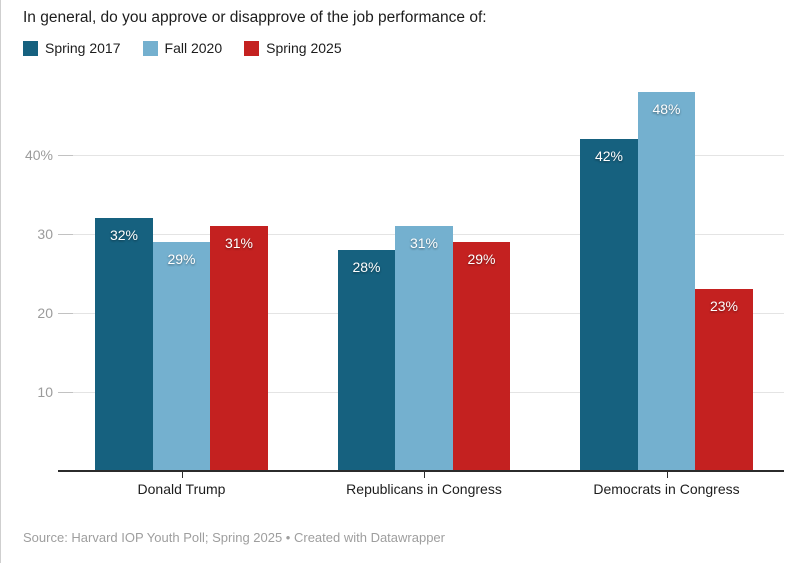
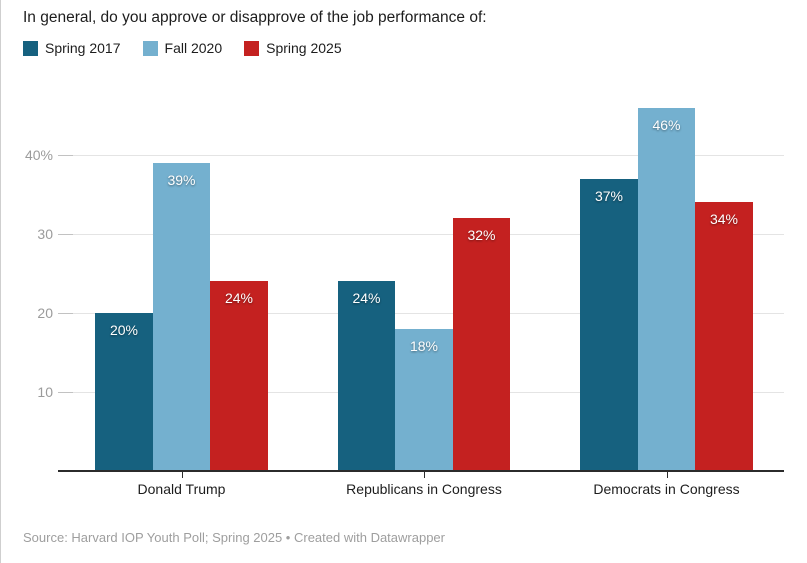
Spring 2017/Donald Trump: 32% -> 20%
Fall 2020/Donald Trump: 29% -> 39%
Spring 2025/Donald Trump: 31% -> 24%
Spring 2017/Republicans in Congress: 28% -> 24%
Fall 2020/Republicans in Congress: 31% -> 18%
Spring 2025/Republicans in Congress: 29% -> 32%
Spring 2017/Democrats in Congress: 42% -> 37%
Fall 2020/Democrats in Congress: 48% -> 46%
Spring 2025/Democrats in Congress: 23% -> 34%
